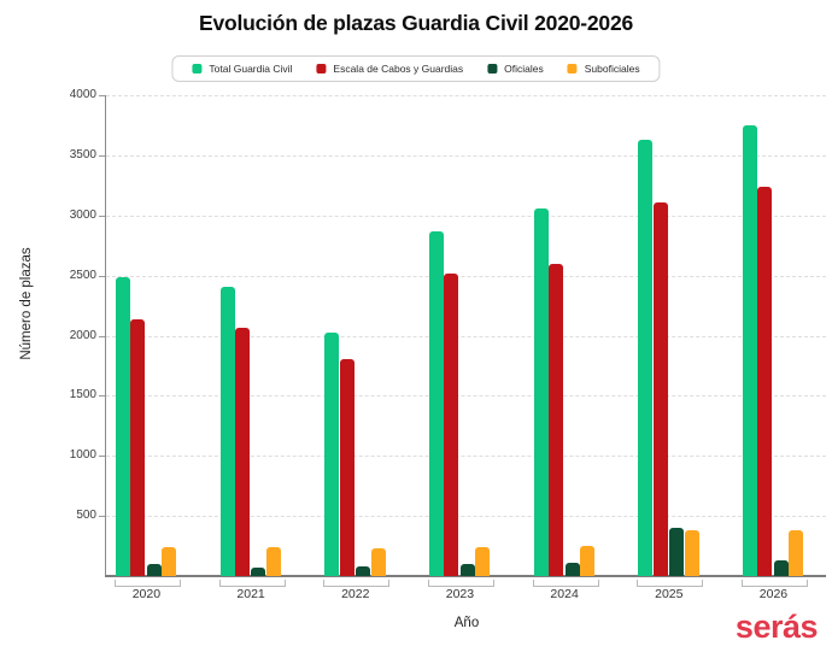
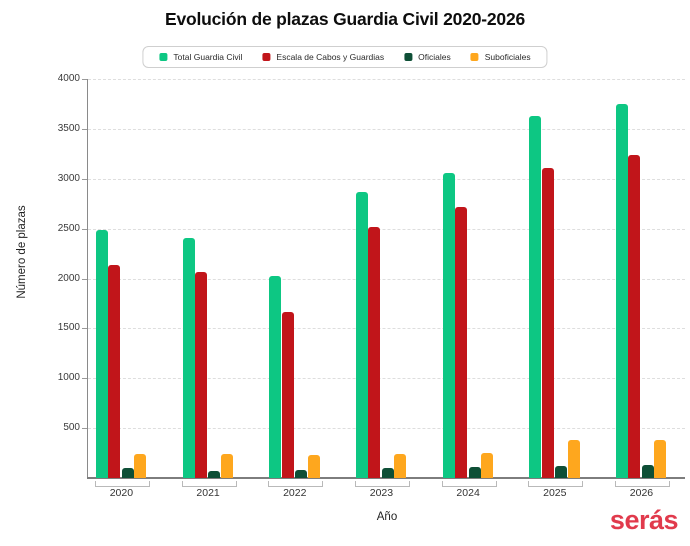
Escala de Cabos y Guardias/2022: 1800 -> 1700
Escala de Cabos y Guardias/2024: 2600 -> 2700
Oficiales/2025: 400 -> 100
